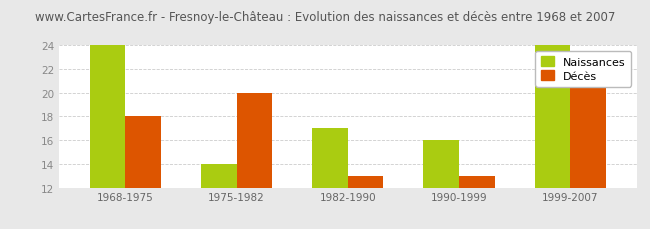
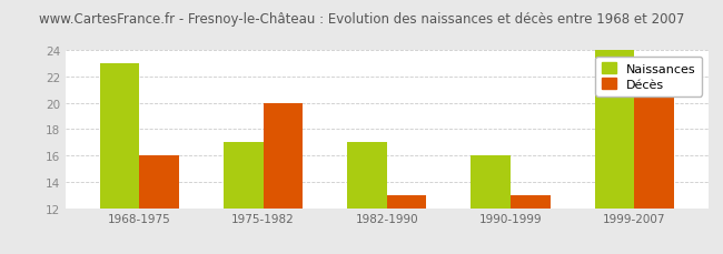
Naissances/1968-1975: 24 -> 23
Décès/1968-1975: 18 -> 16
Naissances/1975-1982: 14 -> 17
